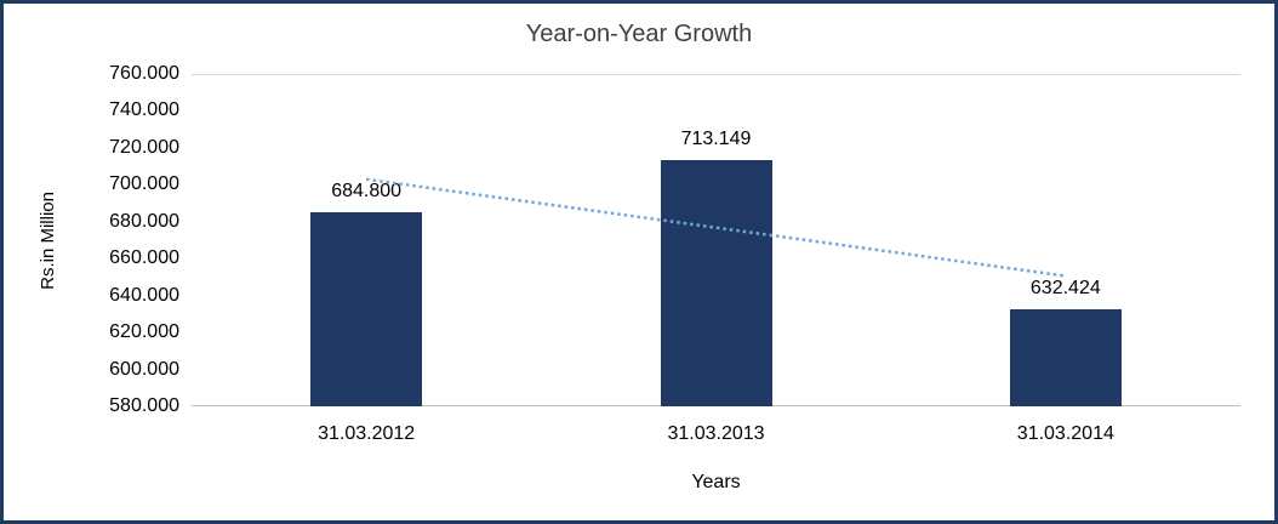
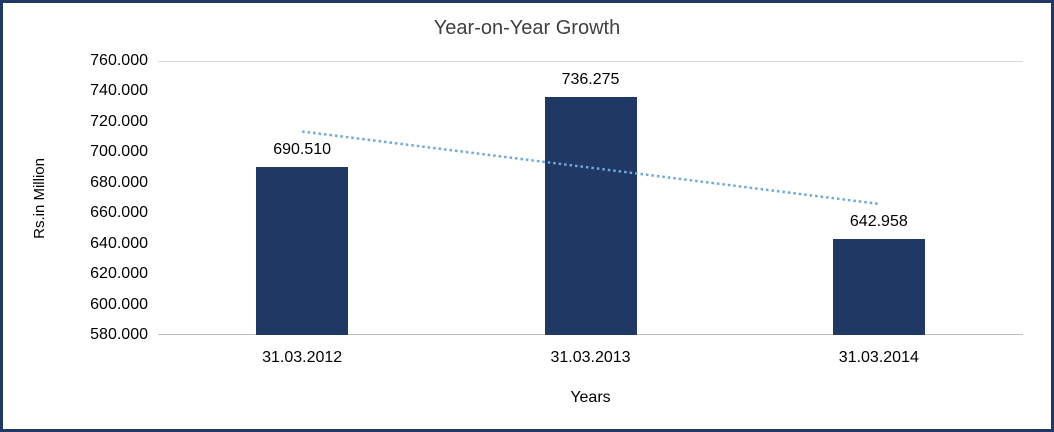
31.03.2012: 684.800 -> 690.510
31.03.2013: 713.149 -> 736.275
31.03.2014: 632.424 -> 642.958
